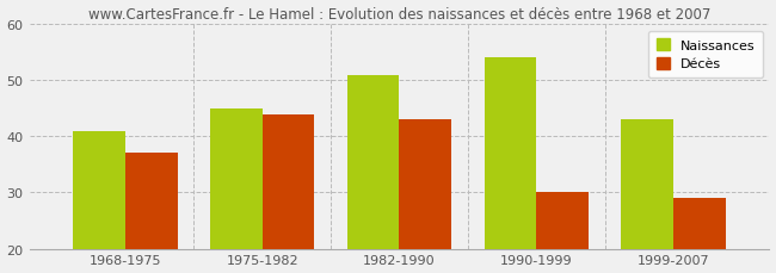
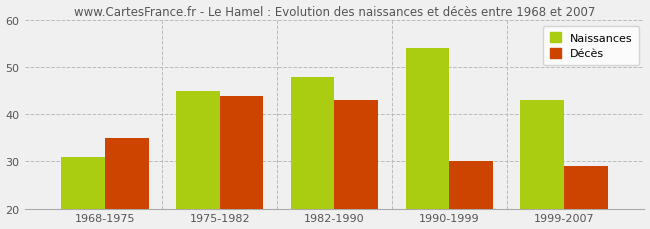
Naissances/1968-1975: 41 -> 31
Décès/1968-1975: 37 -> 35
Naissances/1982-1990: 51 -> 48
